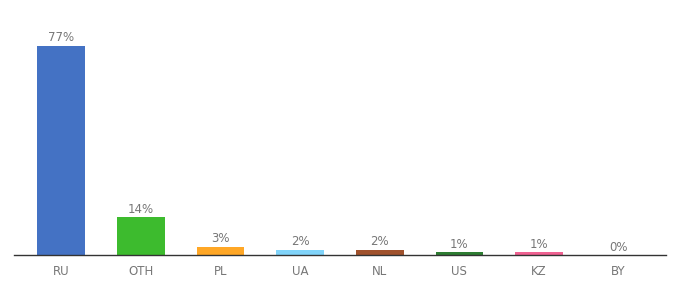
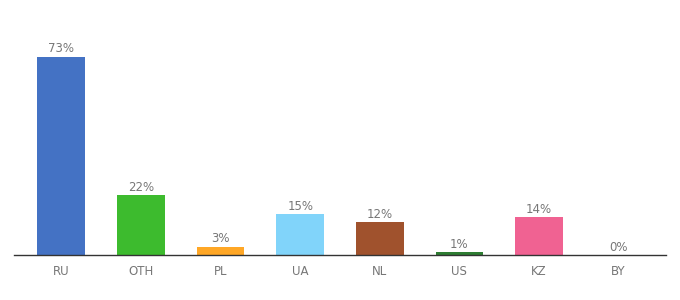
RU: 77% -> 73%
OTH: 14% -> 22%
UA: 2% -> 15%
NL: 2% -> 12%
KZ: 1% -> 14%
